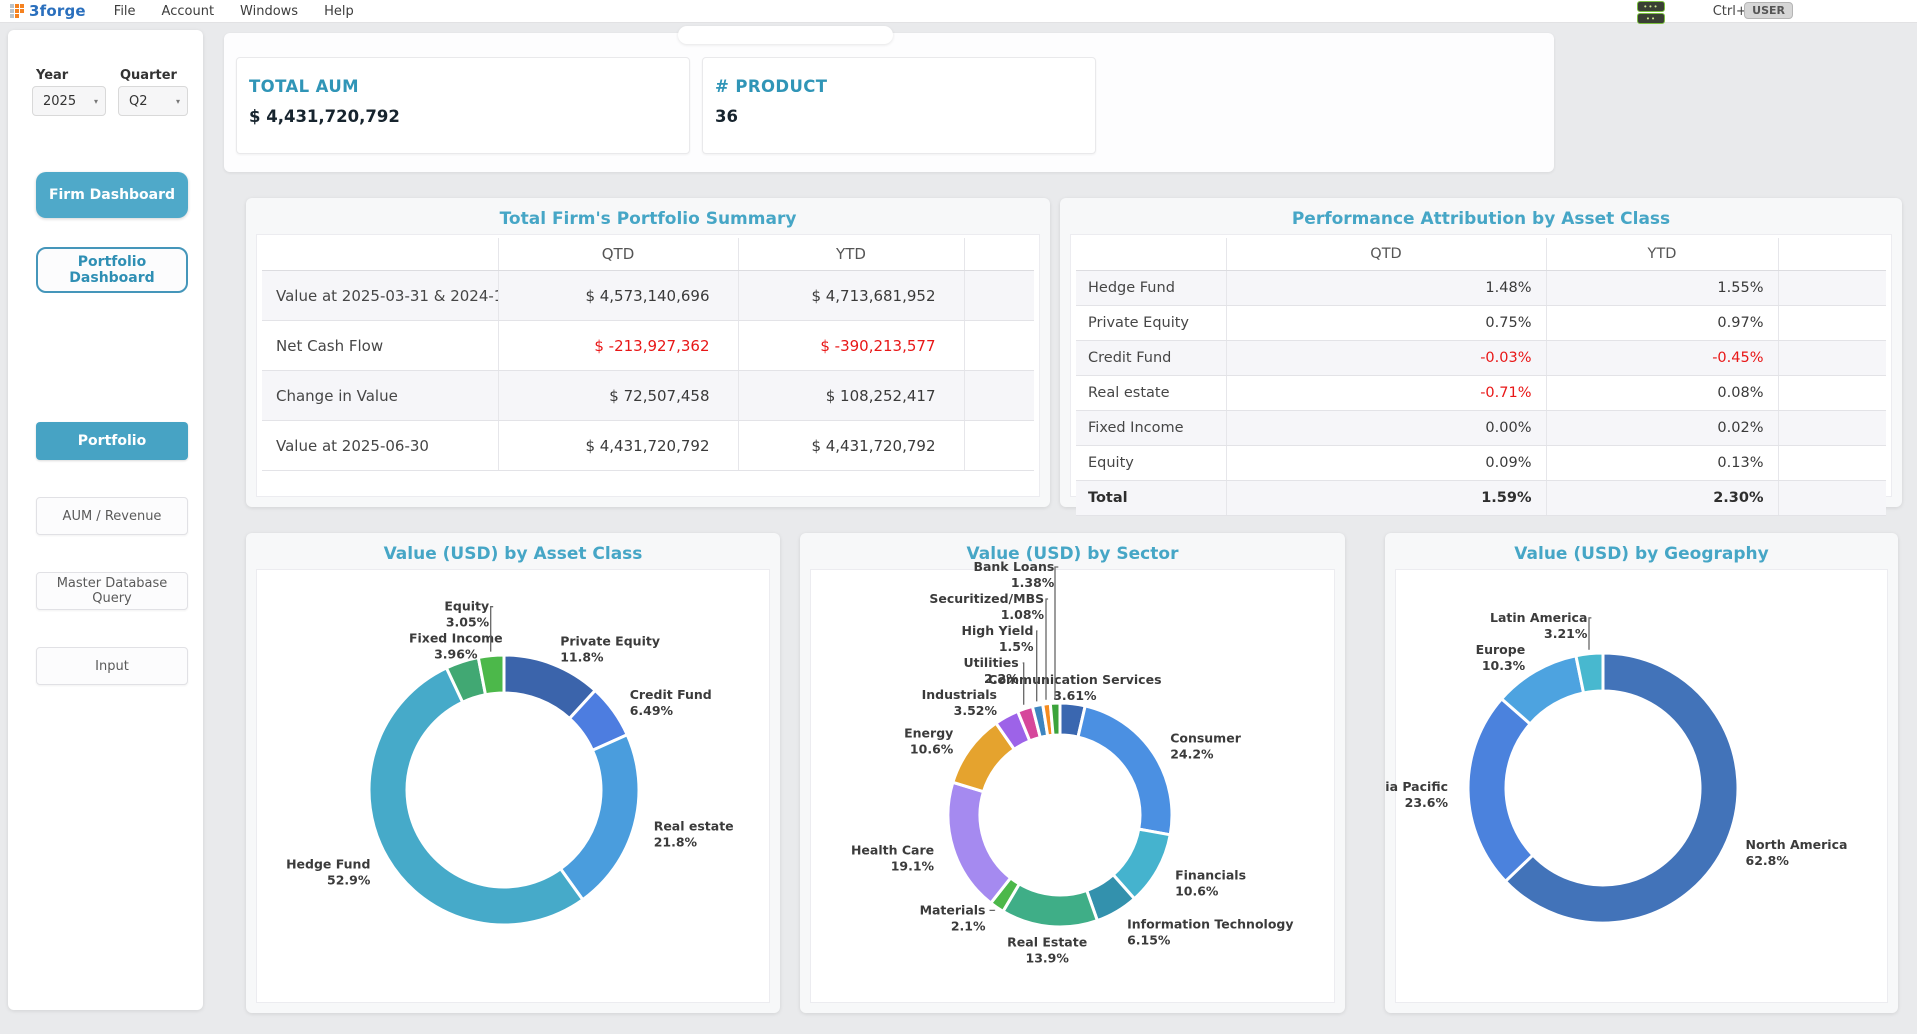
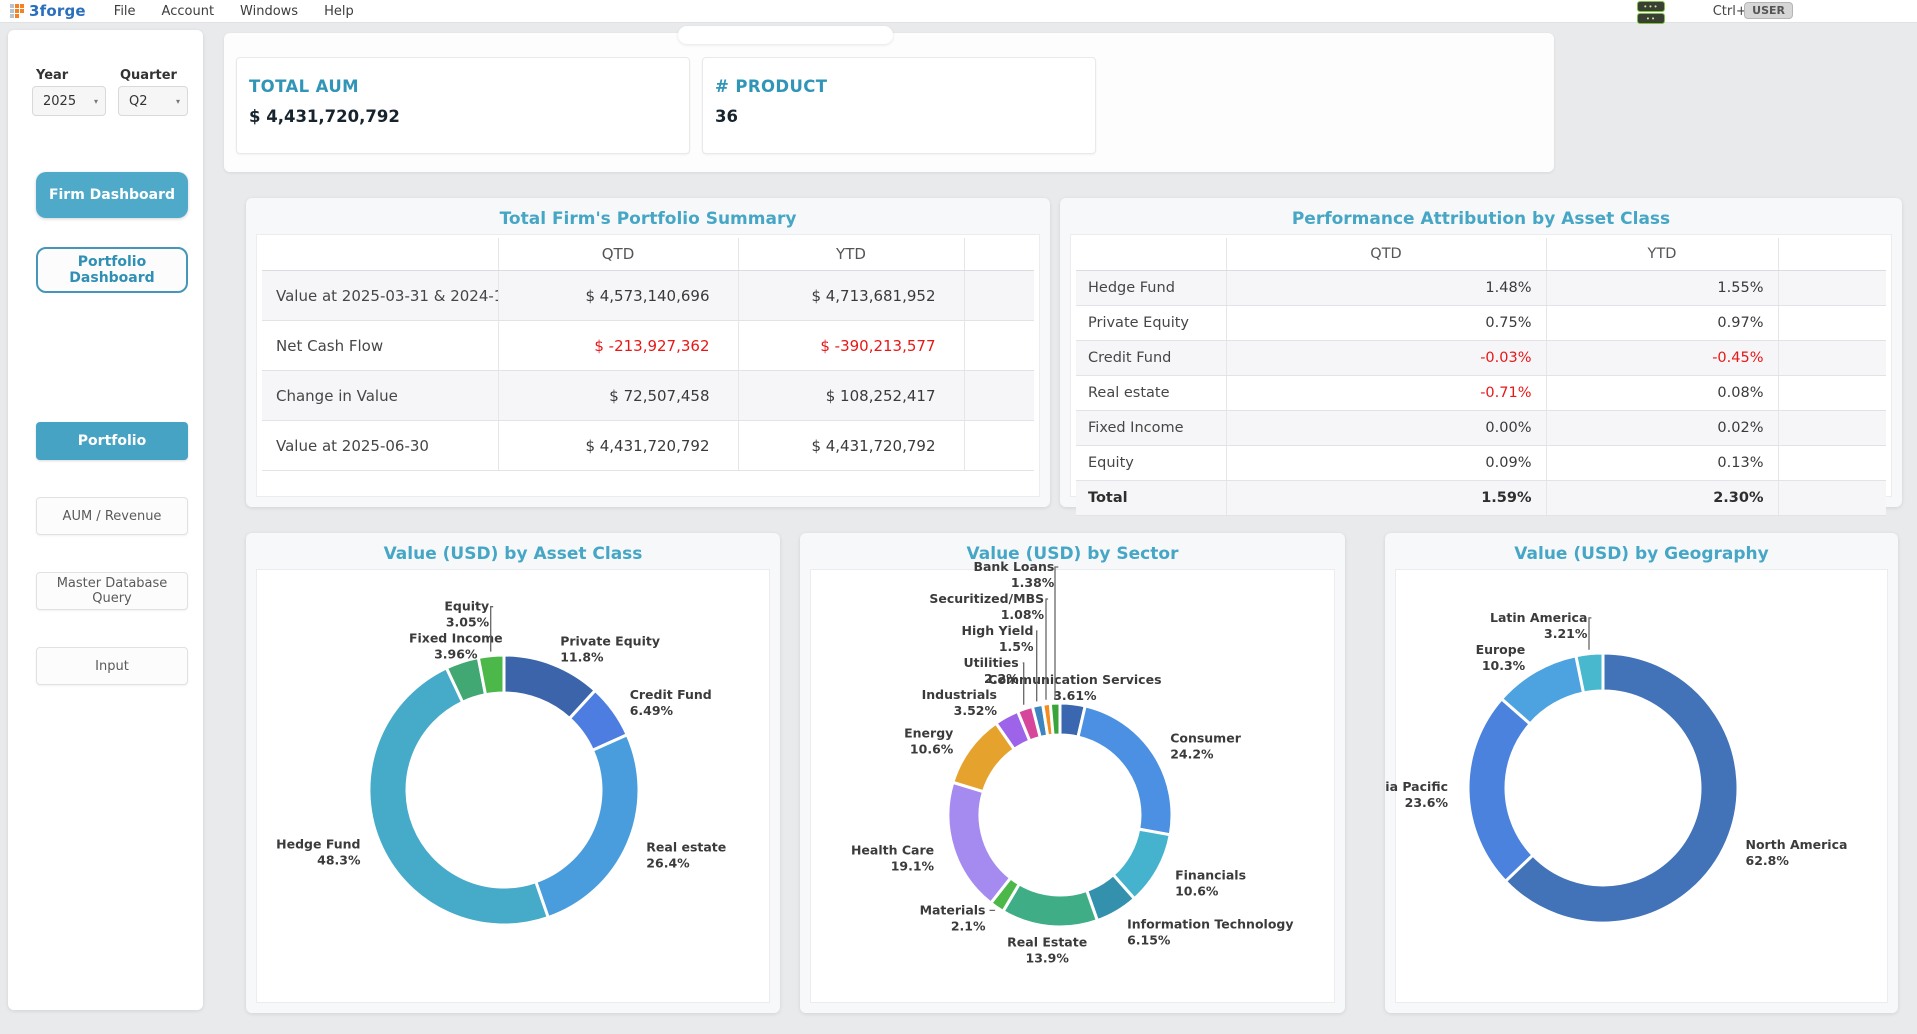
Value (USD) by Asset Class/Real estate: 21.8% -> 26.4%
Value (USD) by Asset Class/Hedge Fund: 52.9% -> 48.3%
